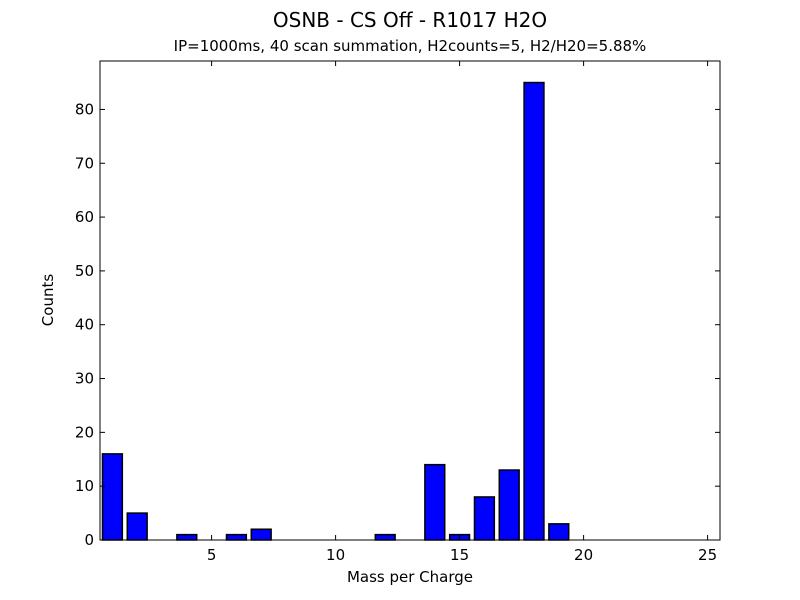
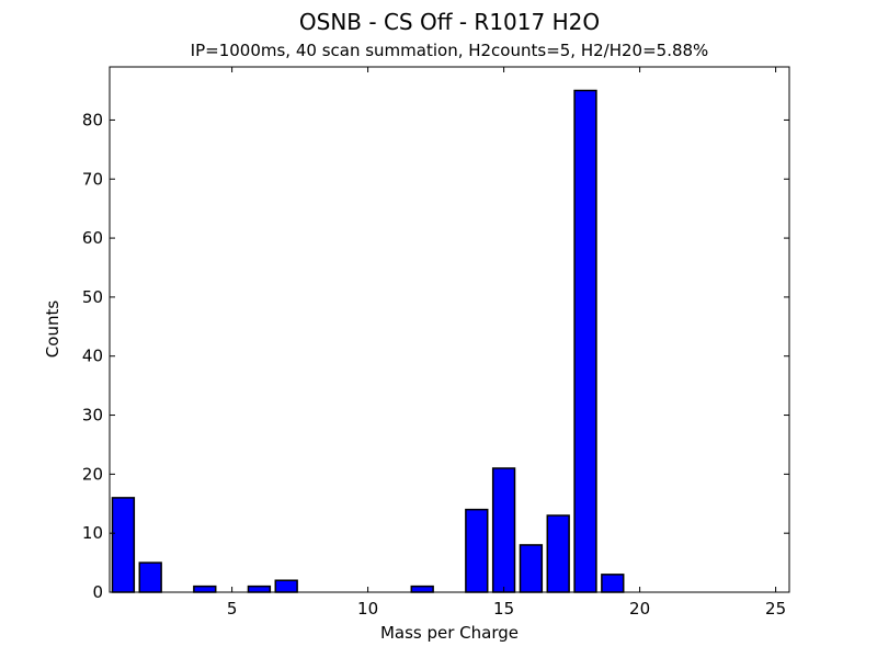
15: 1 -> 21
